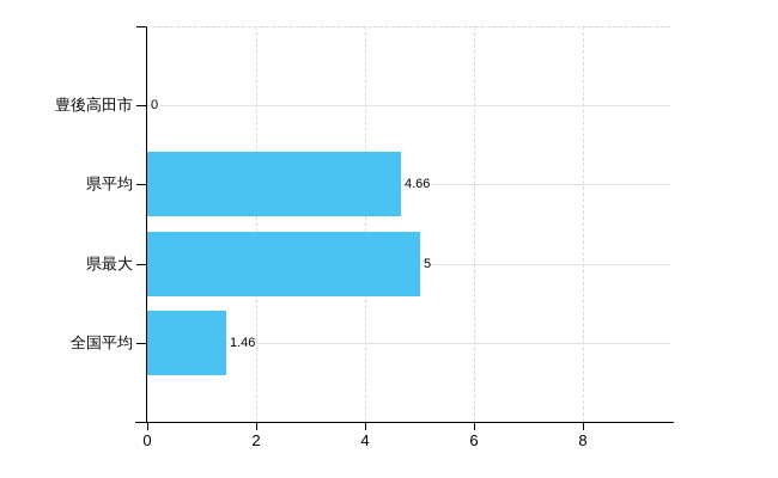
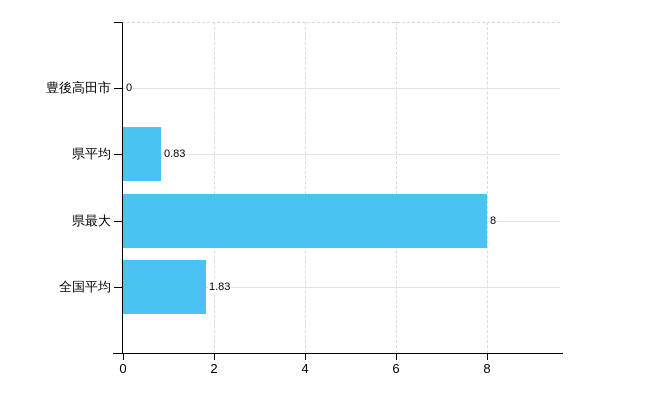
県平均: 4.66 -> 0.83
県最大: 5 -> 8
全国平均: 1.46 -> 1.83
